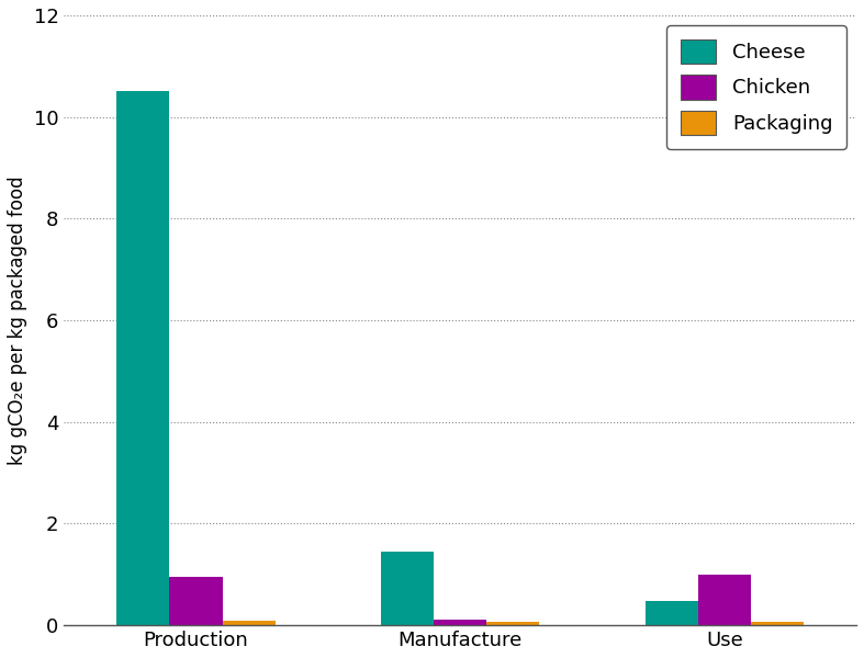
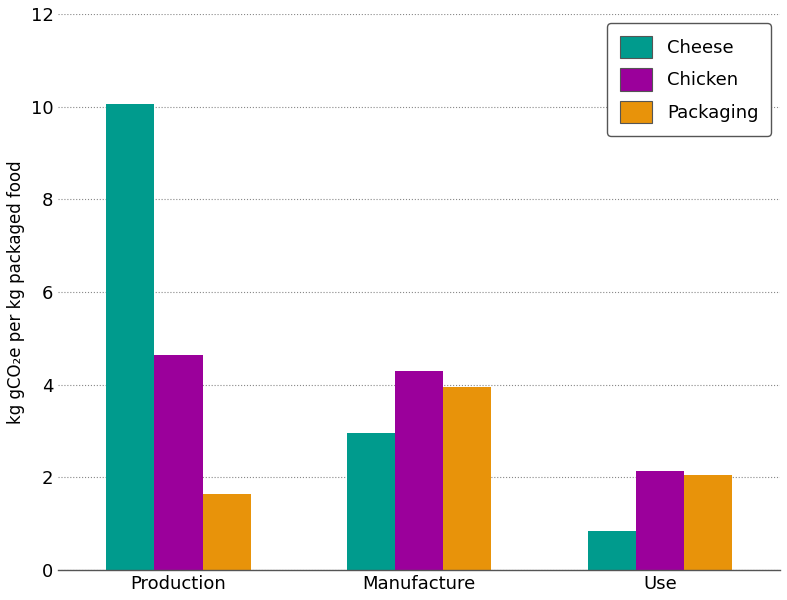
Cheese/Production: 10.50 -> 10.05
Chicken/Production: 0.95 -> 4.65
Packaging/Production: 0.10 -> 1.65
Cheese/Manufacture: 1.45 -> 2.95
Chicken/Manufacture: 0.12 -> 4.30
Packaging/Manufacture: 0.07 -> 3.95
Cheese/Use: 0.48 -> 0.85
Chicken/Use: 1.00 -> 2.15
Packaging/Use: 0.07 -> 2.05
